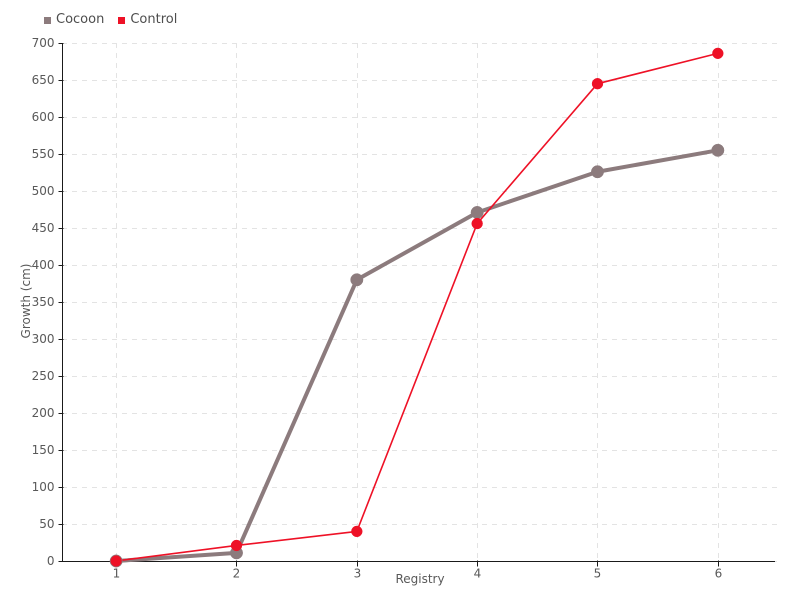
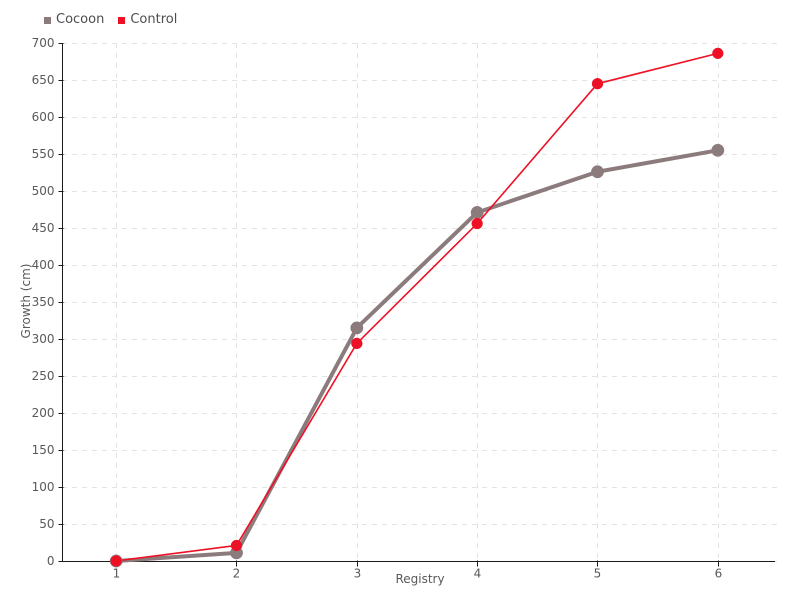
Cocoon/3: 380 -> 320
Control/3: 40 -> 290
